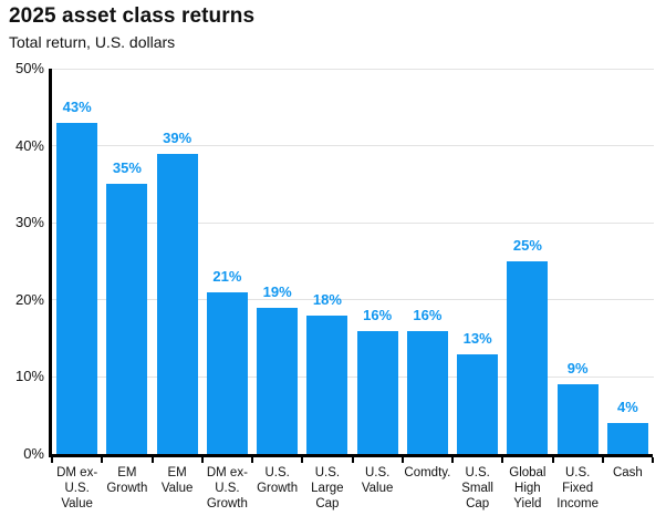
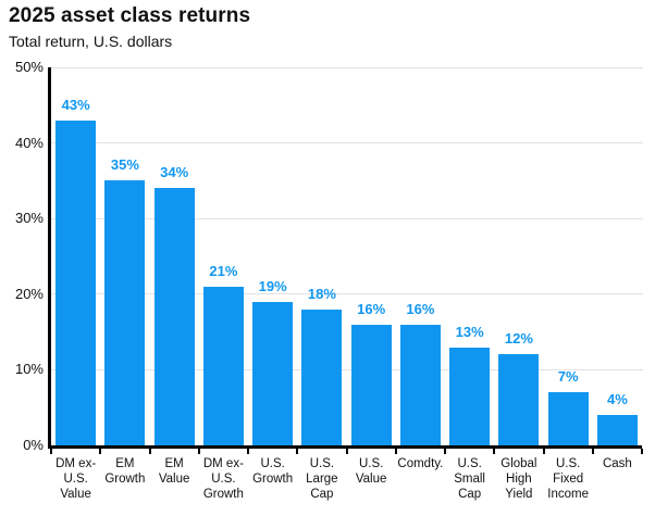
EM Value: 39% -> 34%
Global High Yield: 25% -> 12%
U.S. Fixed Income: 9% -> 7%
